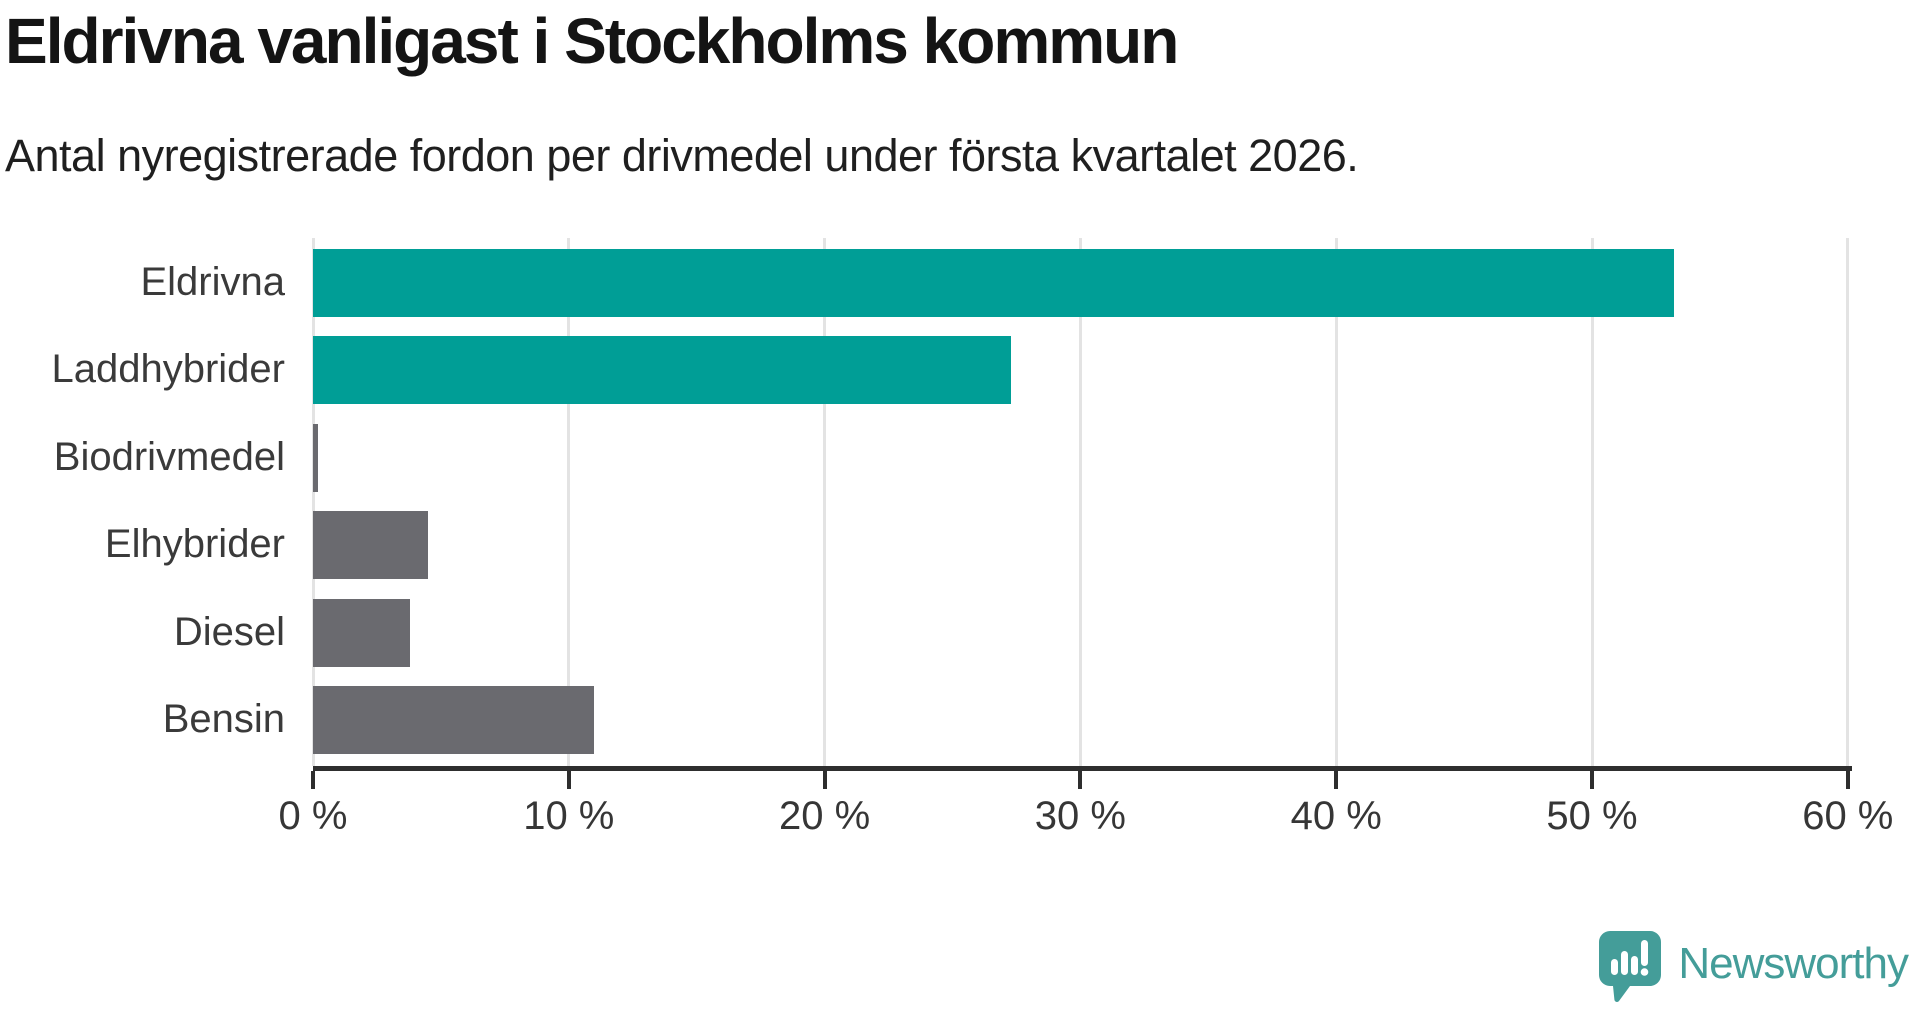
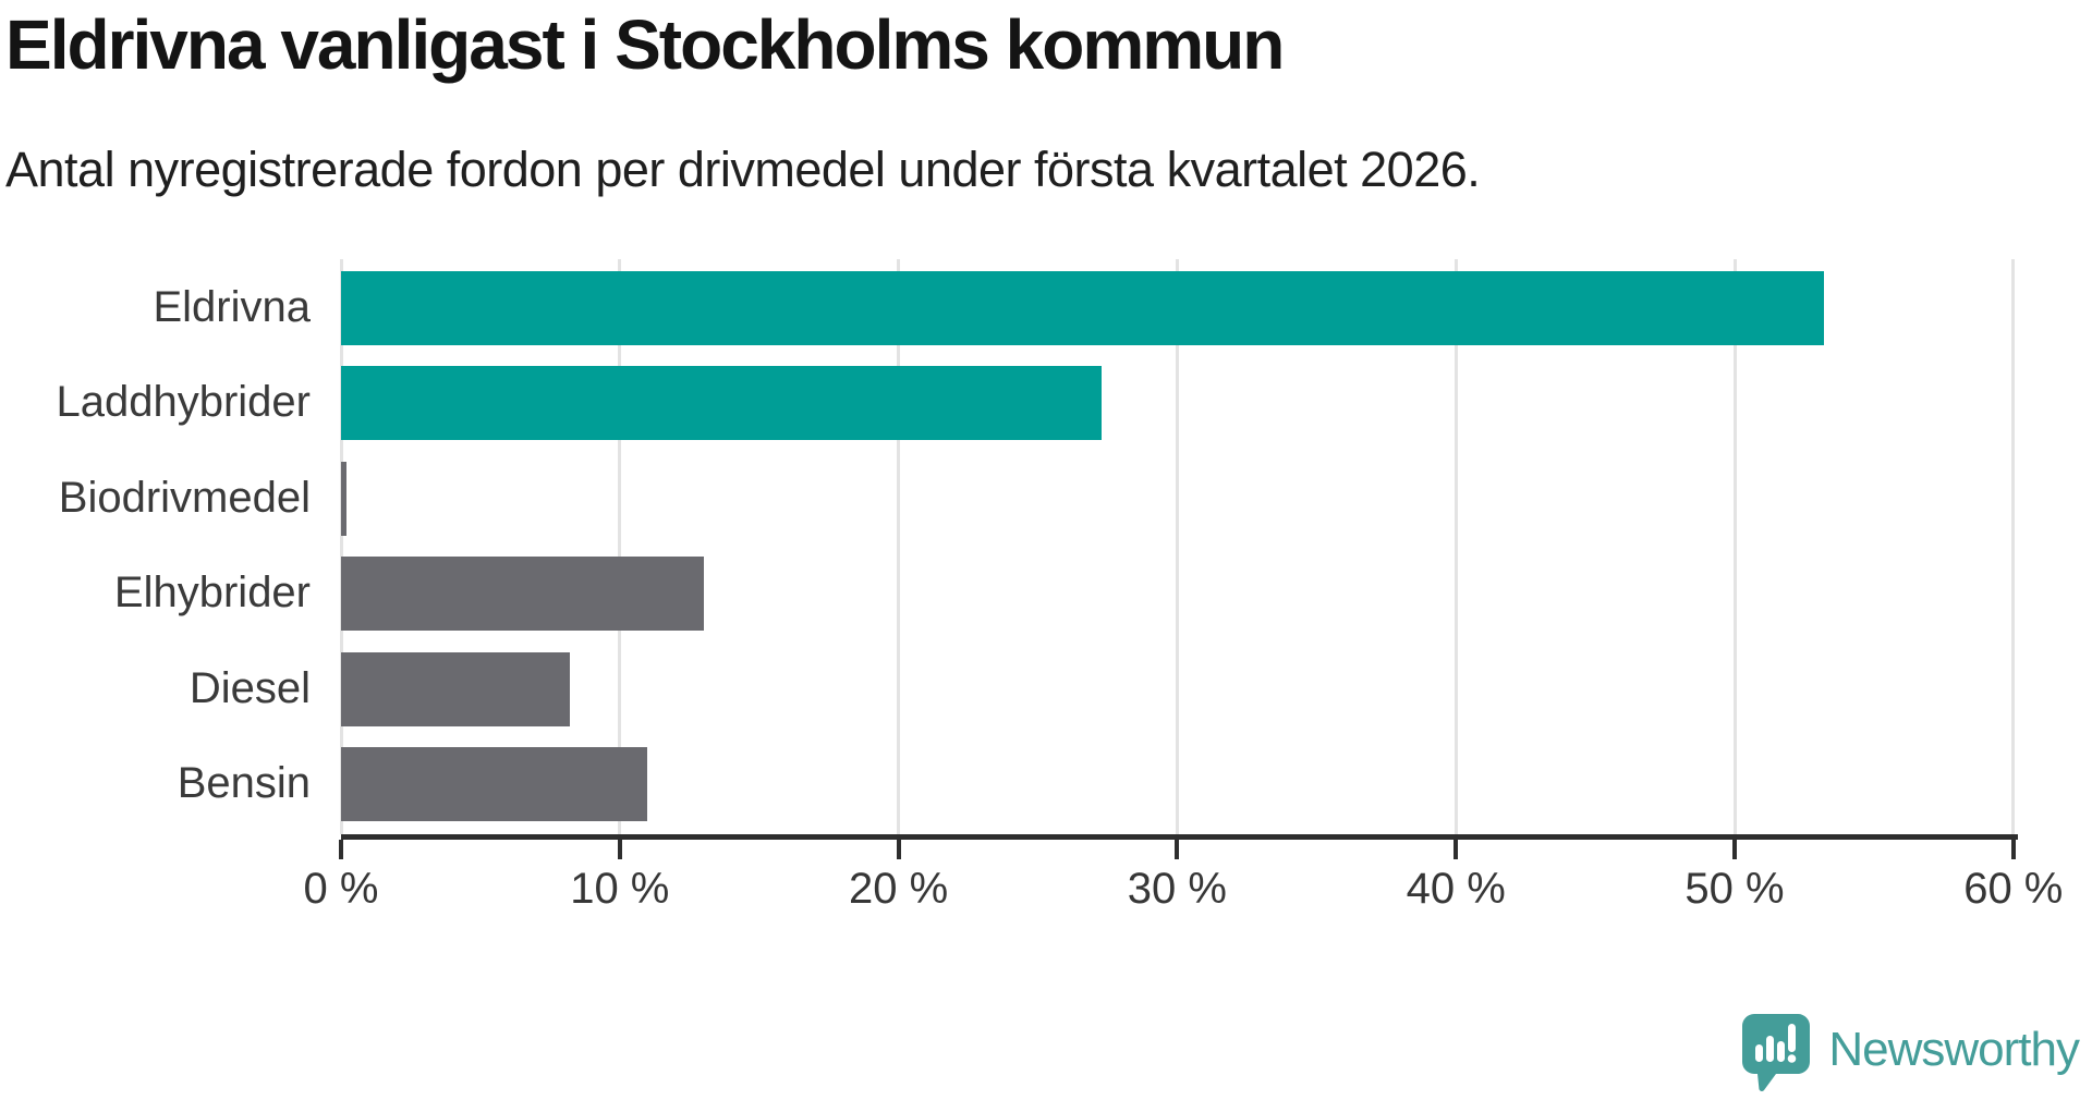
Elhybrider: 4.5% -> 13.0%
Diesel: 3.8% -> 8.2%
